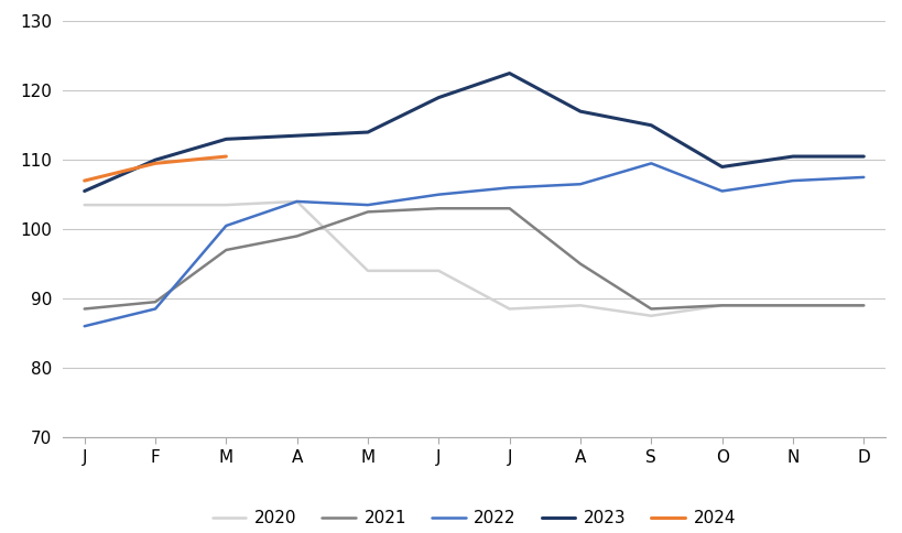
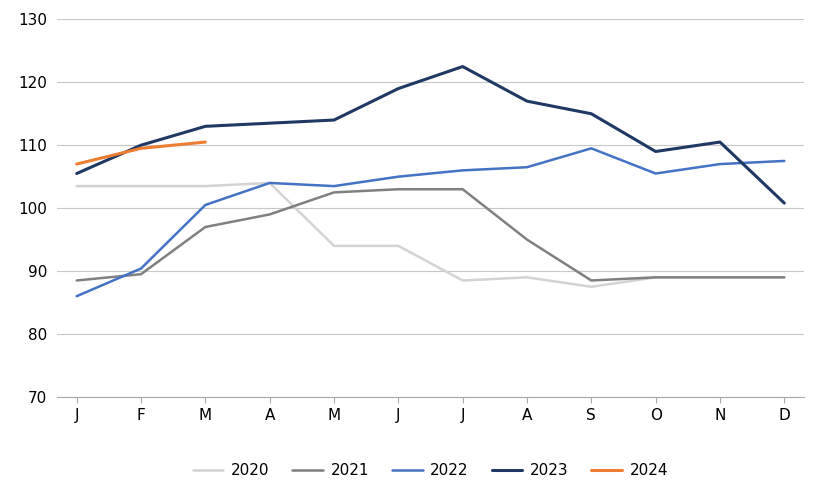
2022/F: 88.5 -> 90.4
2023/D: 110.5 -> 100.8
